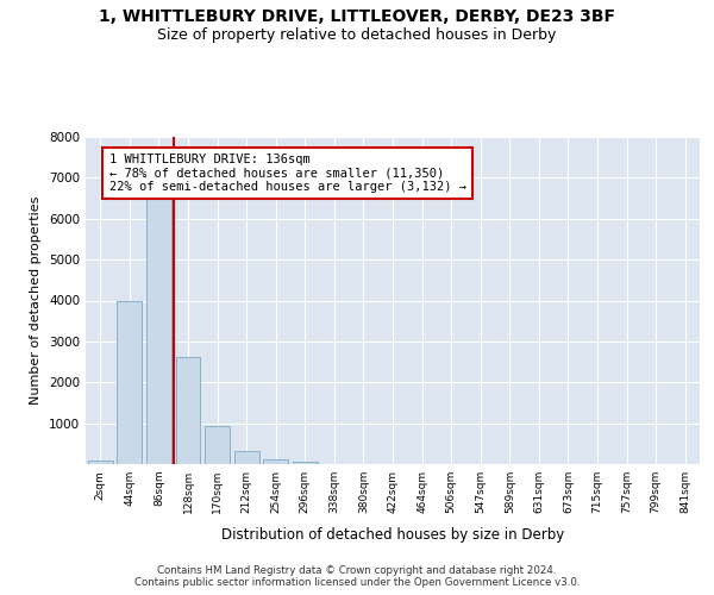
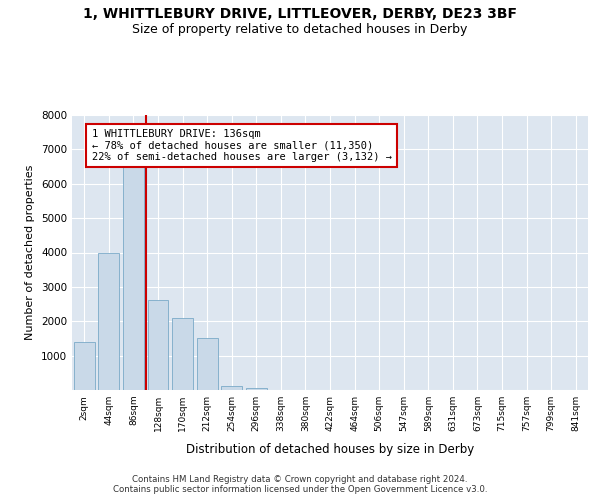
2sqm: 80 -> 1400
170sqm: 940 -> 2100
212sqm: 330 -> 1500
